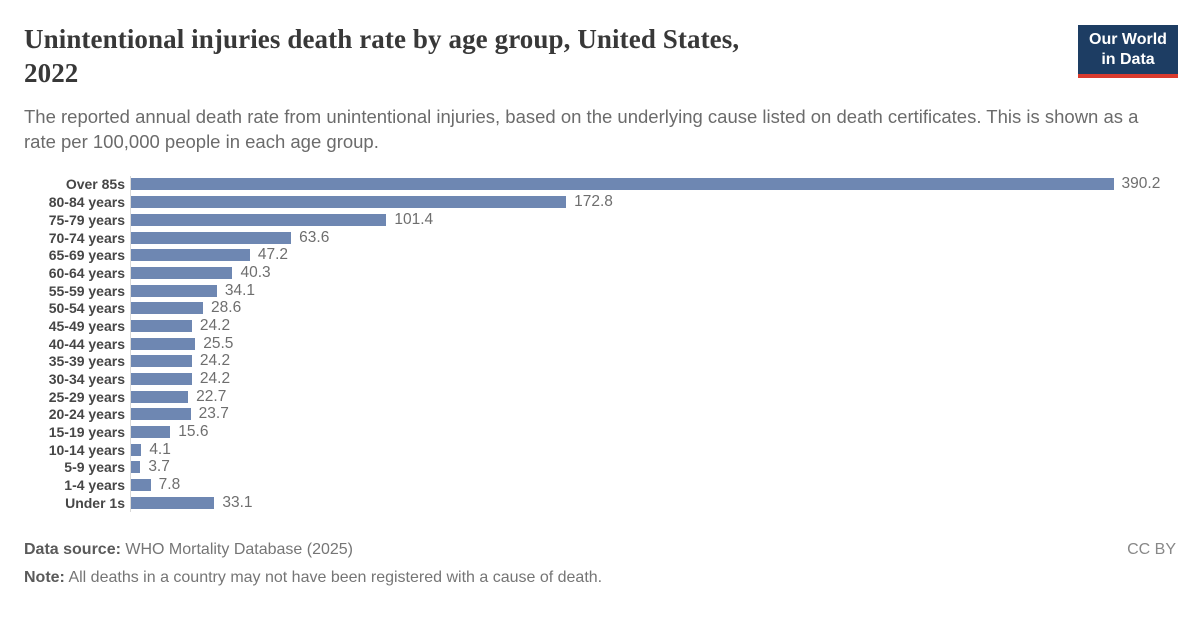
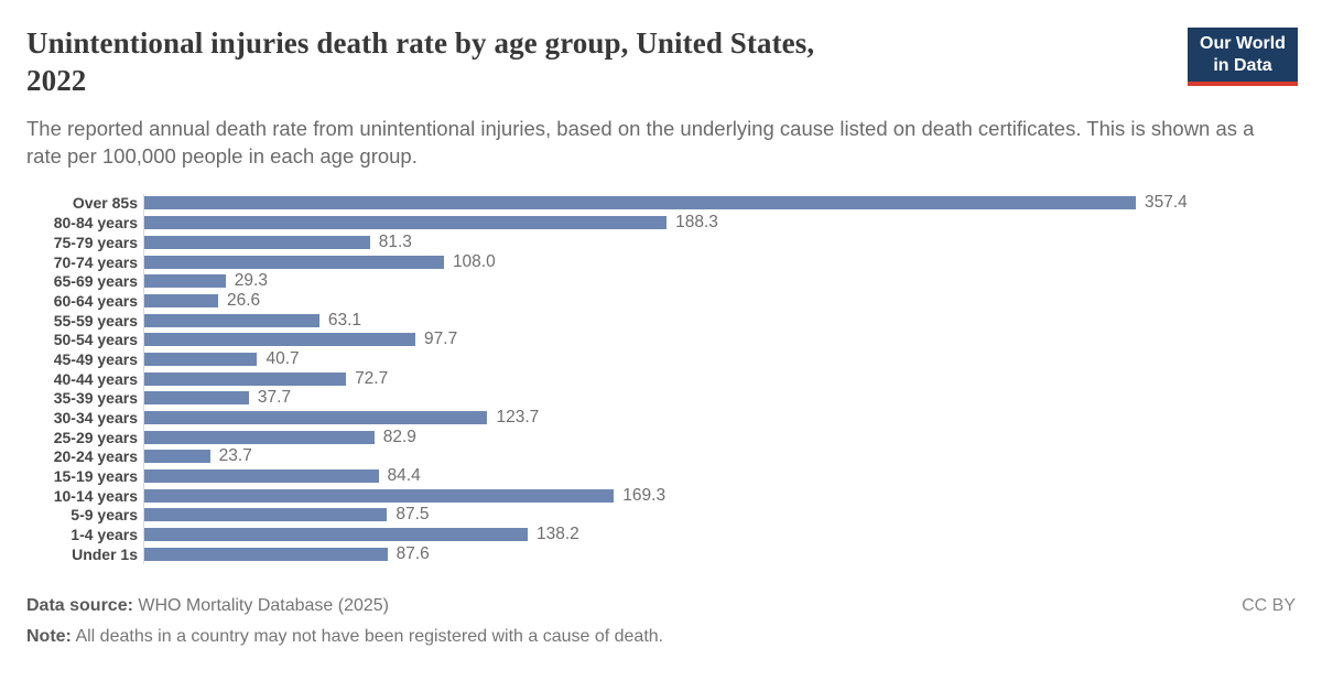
Over 85s: 390.2 -> 357.4
80-84 years: 172.8 -> 188.3
75-79 years: 101.4 -> 81.3
70-74 years: 63.6 -> 108.0
65-69 years: 47.2 -> 29.3
60-64 years: 40.3 -> 26.6
55-59 years: 34.1 -> 63.1
50-54 years: 28.6 -> 97.7
45-49 years: 24.2 -> 40.7
40-44 years: 25.5 -> 72.7
35-39 years: 24.2 -> 37.7
30-34 years: 24.2 -> 123.7
25-29 years: 22.7 -> 82.9
15-19 years: 15.6 -> 84.4
10-14 years: 4.1 -> 169.3
5-9 years: 3.7 -> 87.5
1-4 years: 7.8 -> 138.2
Under 1s: 33.1 -> 87.6
